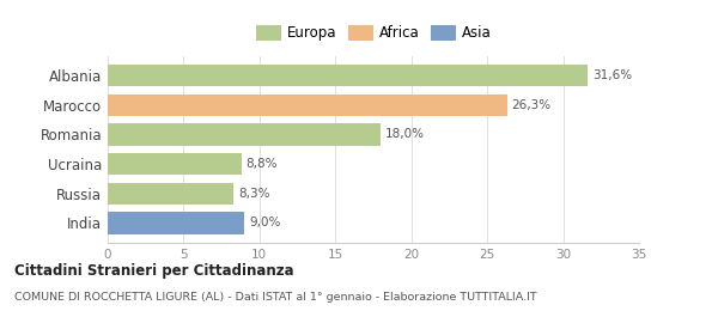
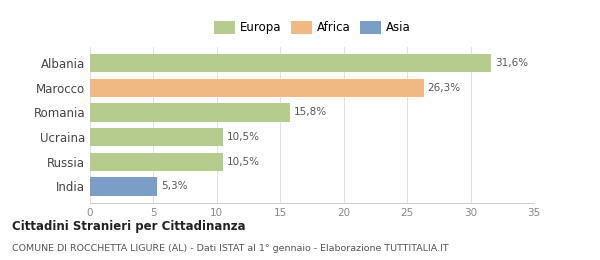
Romania: 18,0% -> 15,8%
Ucraina: 8,8% -> 10,5%
Russia: 8,3% -> 10,5%
India: 9,0% -> 5,3%
